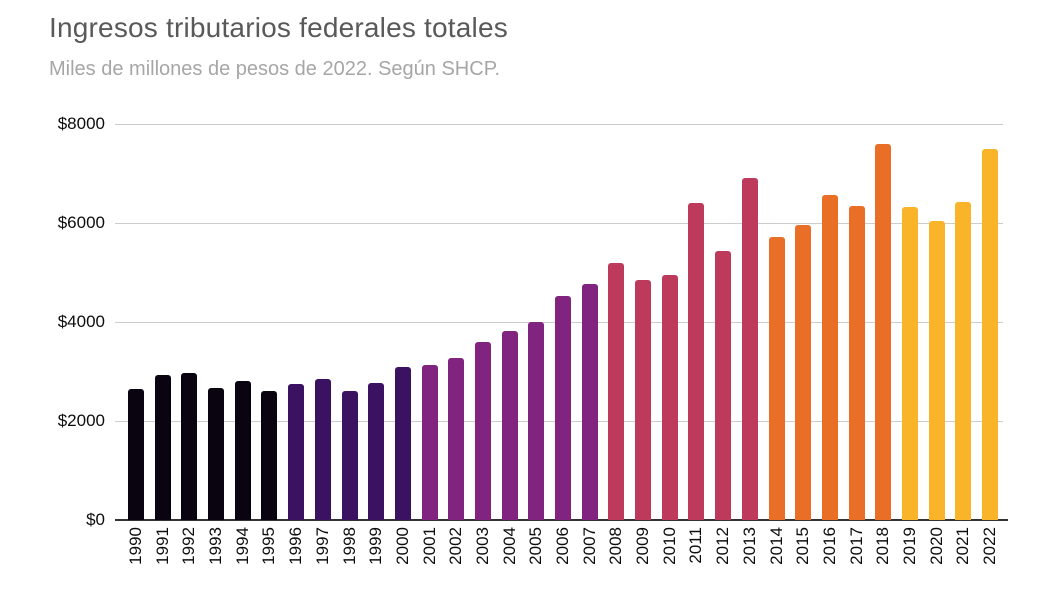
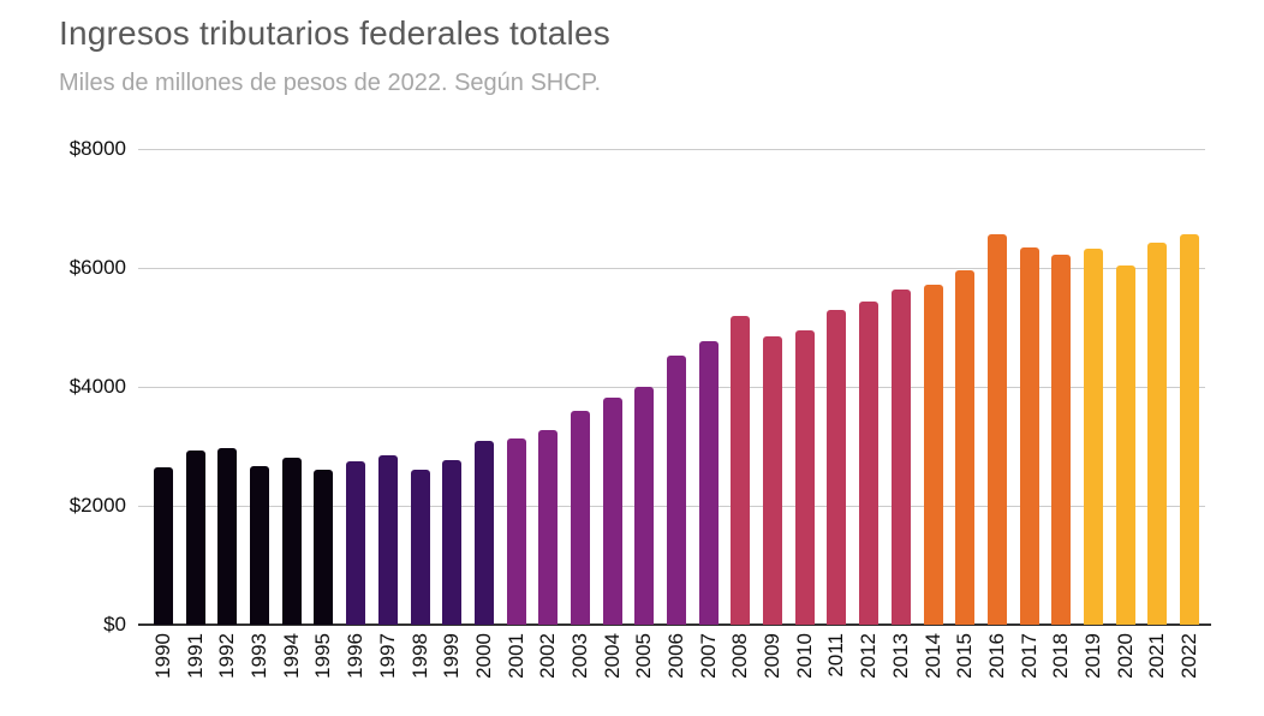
2011: $6400 -> $5300
2013: $6900 -> $5600
2018: $7600 -> $6200
2022: $7500 -> $6600
